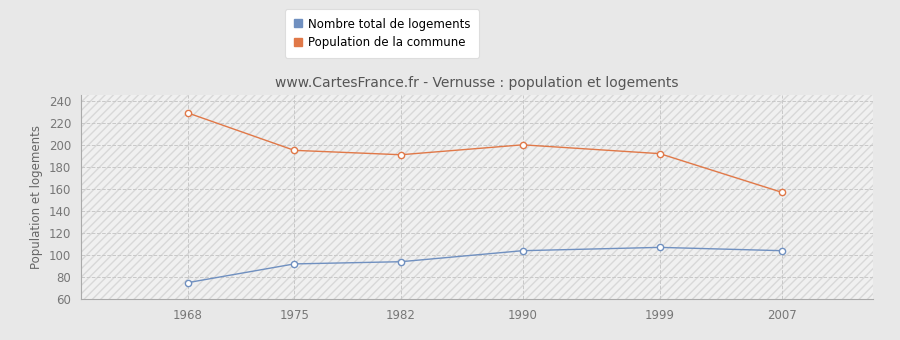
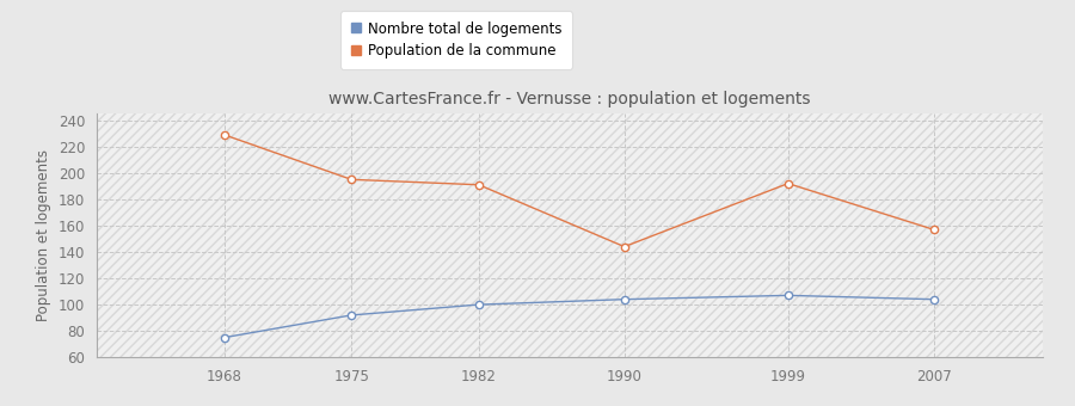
Nombre total de logements/1982: 94 -> 100
Population de la commune/1990: 200 -> 144
